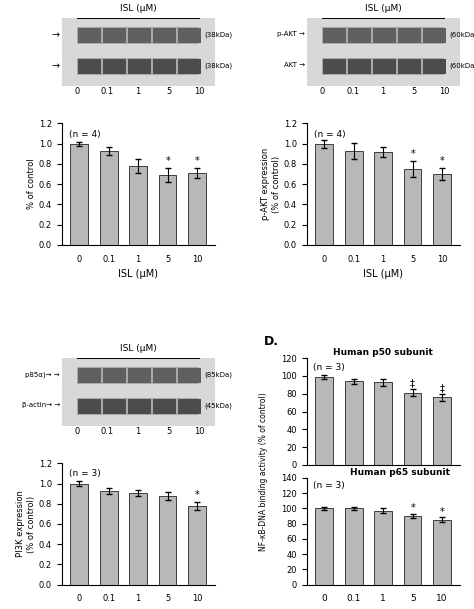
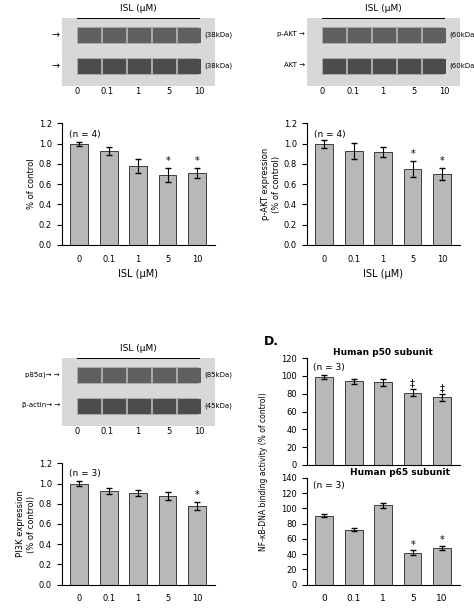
Human p65 subunit/0: 100 -> 90
Human p65 subunit/0.1: 100 -> 72
Human p65 subunit/1: 97 -> 104
Human p65 subunit/5: 90 -> 42
Human p65 subunit/10: 85 -> 48
